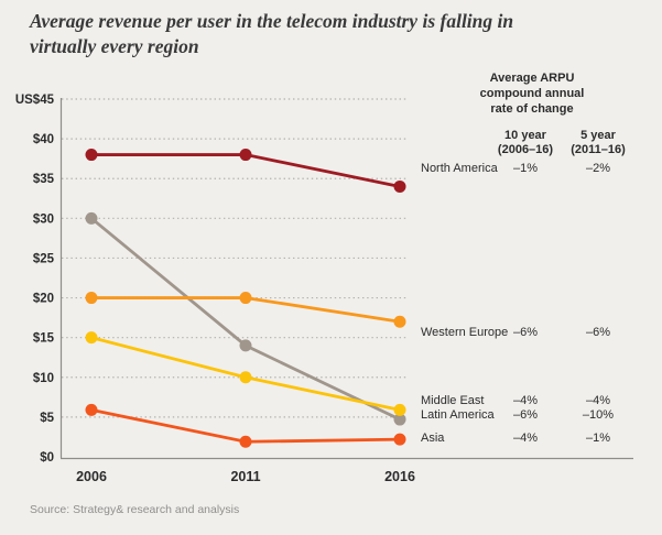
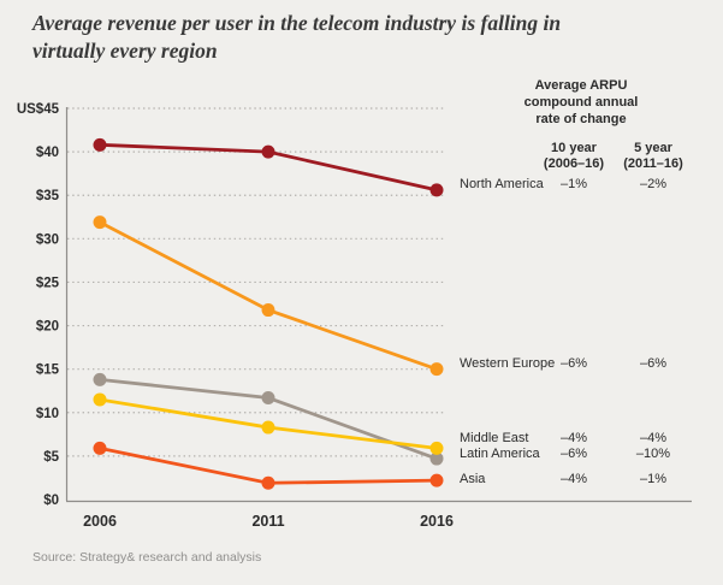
North America/2006: $38 -> $41
Western Europe/2006: $20 -> $32
Middle East/2006: $15 -> $12
Latin America/2006: $30 -> $14
North America/2011: $38 -> $40
Western Europe/2011: $20 -> $22
Middle East/2011: $10 -> $8
Latin America/2011: $14 -> $12
North America/2016: $34 -> $36
Western Europe/2016: $17 -> $15
